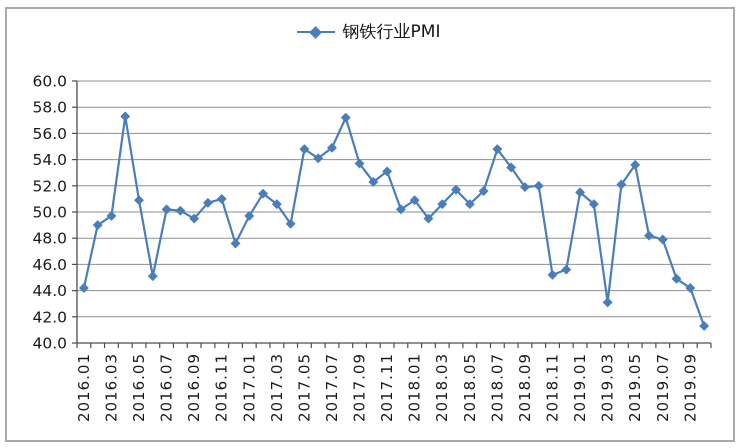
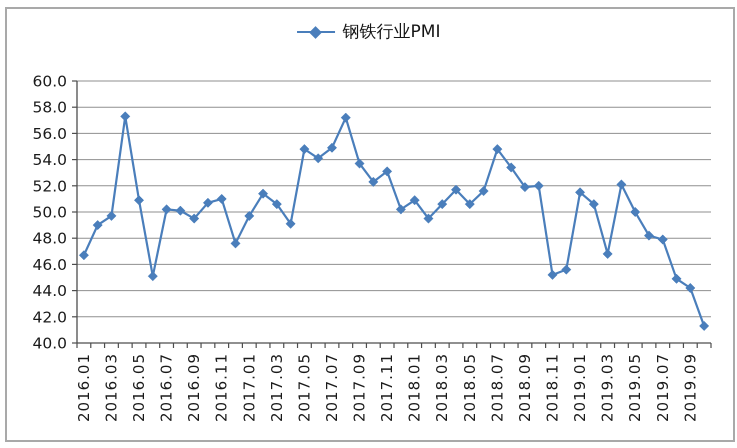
2016.01: 44.2 -> 46.7
2019.03: 43.1 -> 46.8
2019.05: 53.6 -> 50.0
